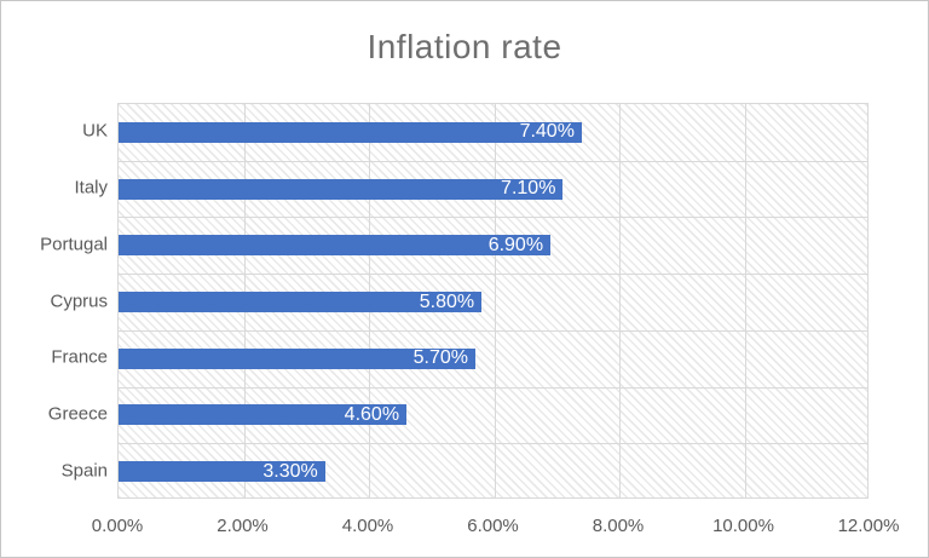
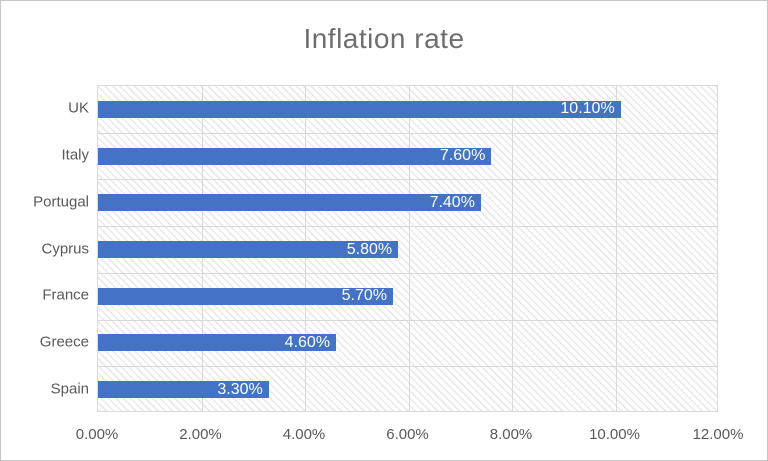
UK: 7.40% -> 10.10%
Italy: 7.10% -> 7.60%
Portugal: 6.90% -> 7.40%
